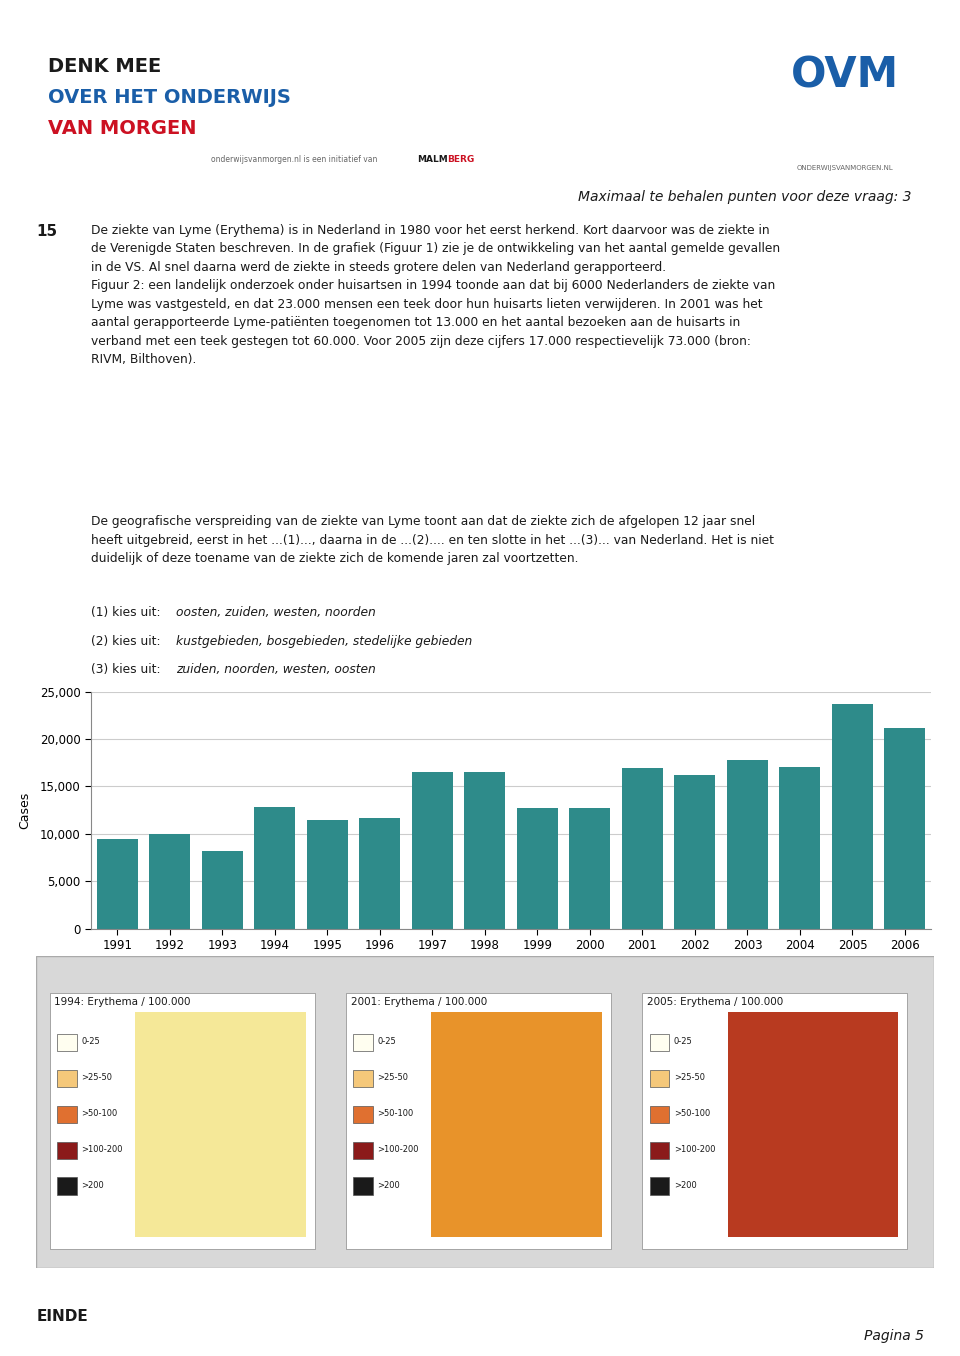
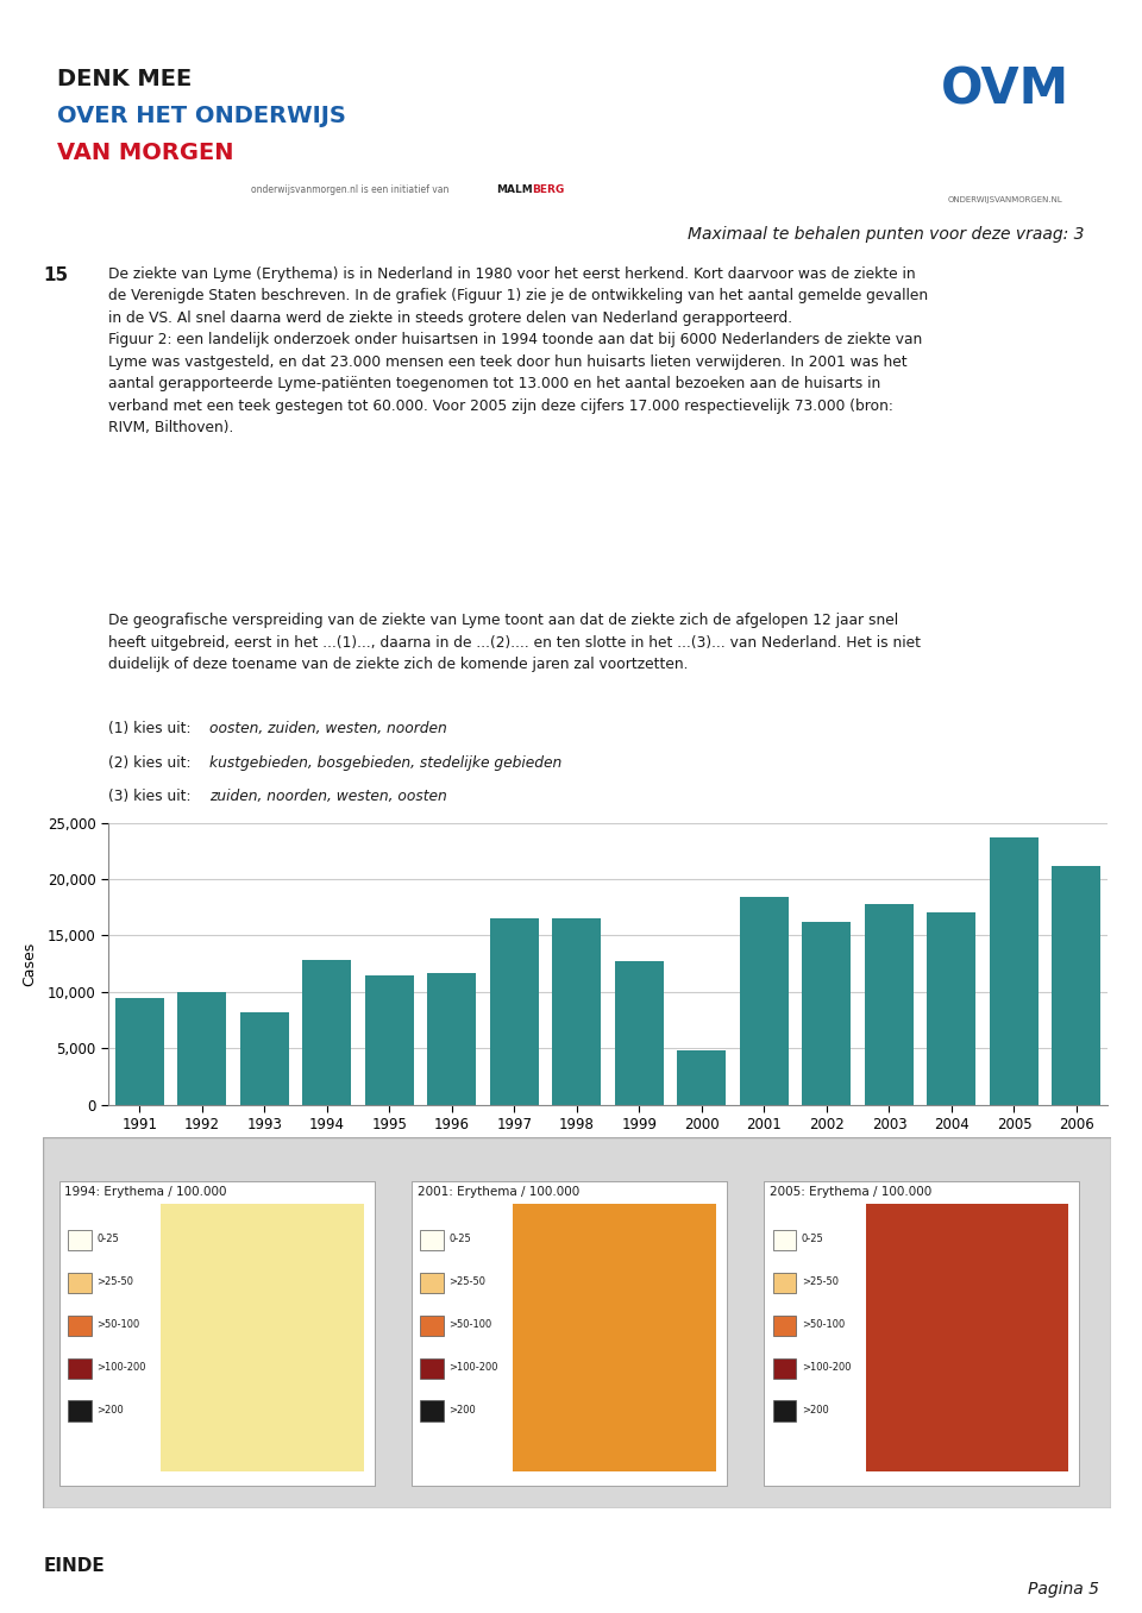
2000: 12,700 -> 4,800
2001: 16,900 -> 18,400
